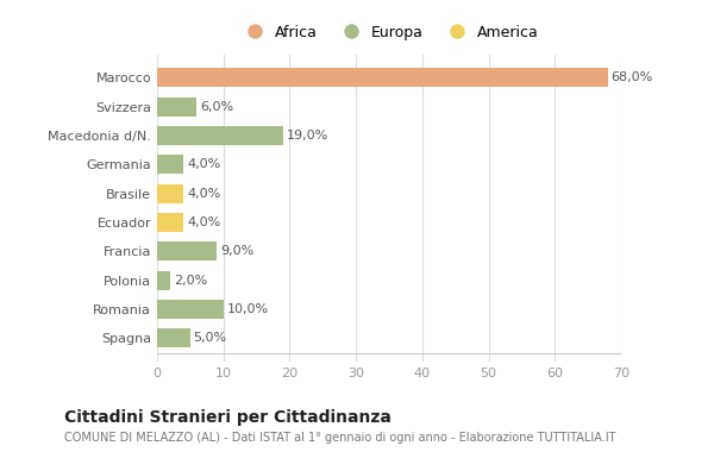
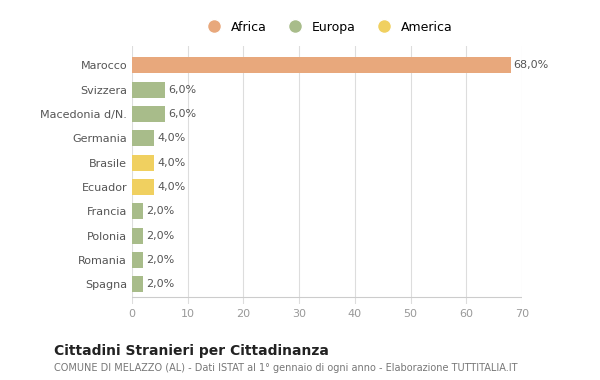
Macedonia d/N.: 19,0% -> 6,0%
Francia: 9,0% -> 2,0%
Romania: 10,0% -> 2,0%
Spagna: 5,0% -> 2,0%
